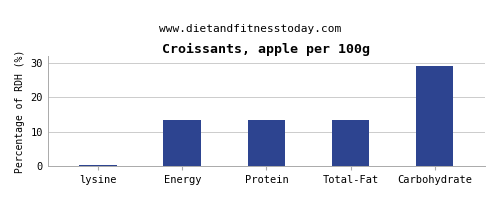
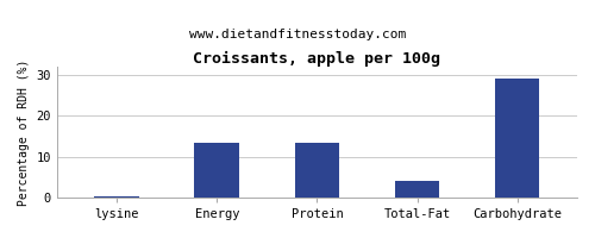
Total-Fat: 13.4 -> 4.0
